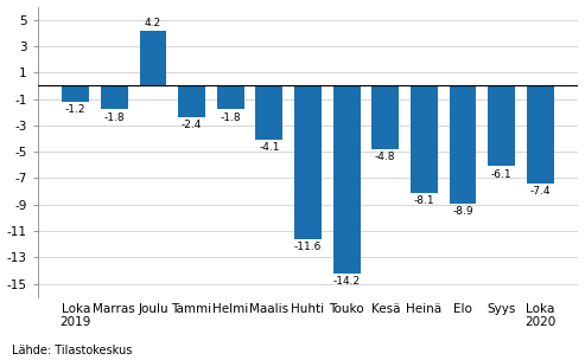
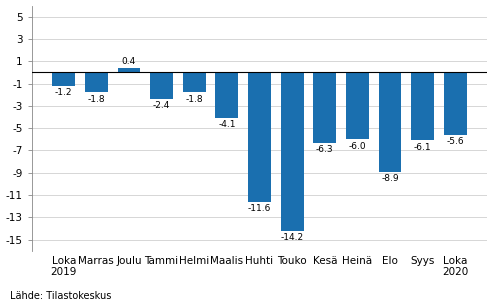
Joulu: 4.2 -> 0.4
Kesä: -4.8 -> -6.3
Heinä: -8.1 -> -6.0
Loka 2020: -7.4 -> -5.6
